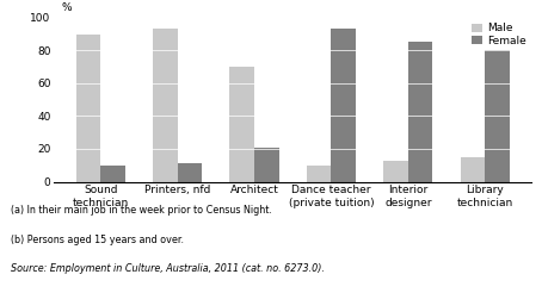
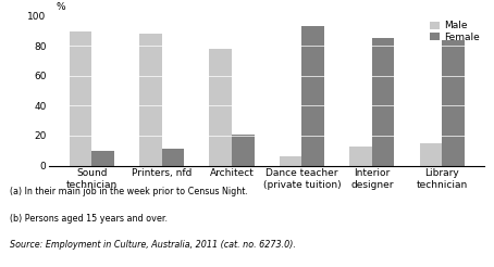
Male/Printers, nfd: 93 -> 88
Male/Architect: 70 -> 78
Male/Dance teacher (private tuition): 10 -> 6
Female/Library technician: 80 -> 84
